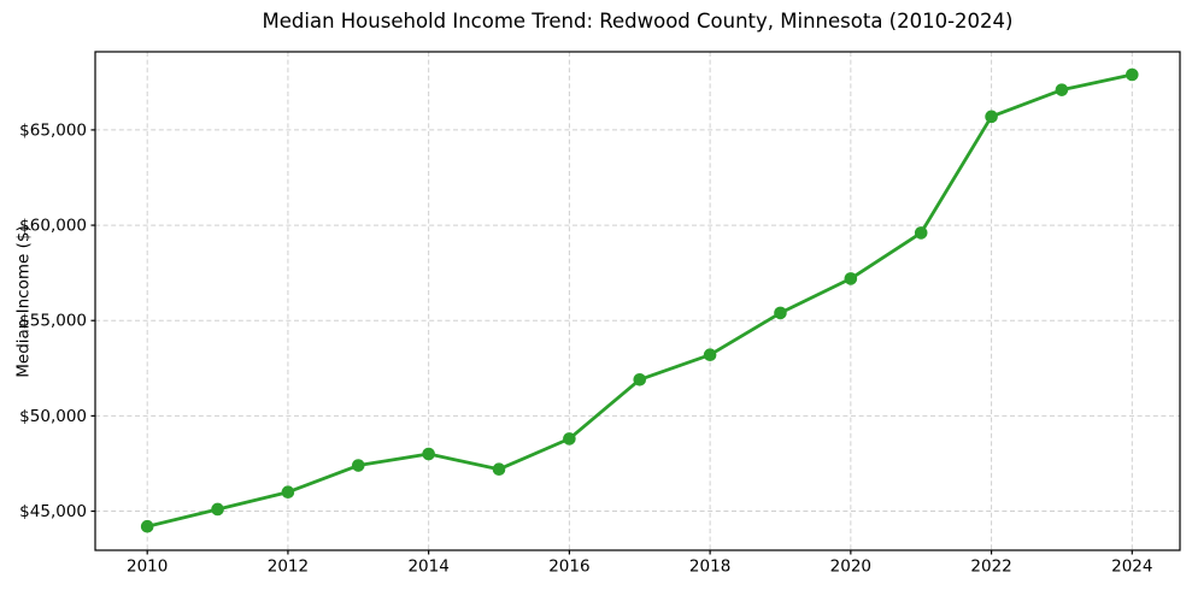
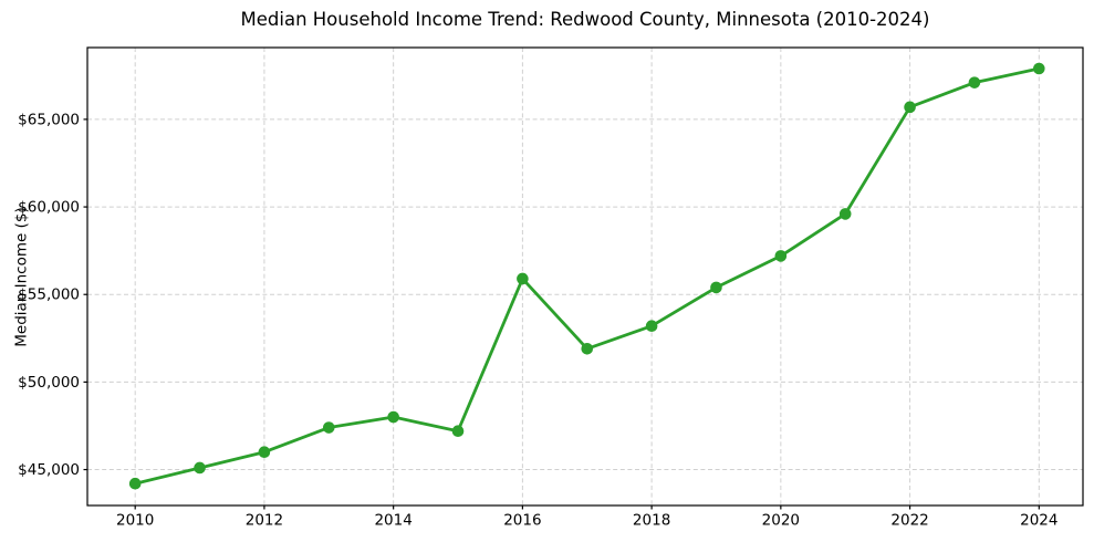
2016: $48800 -> $55900
